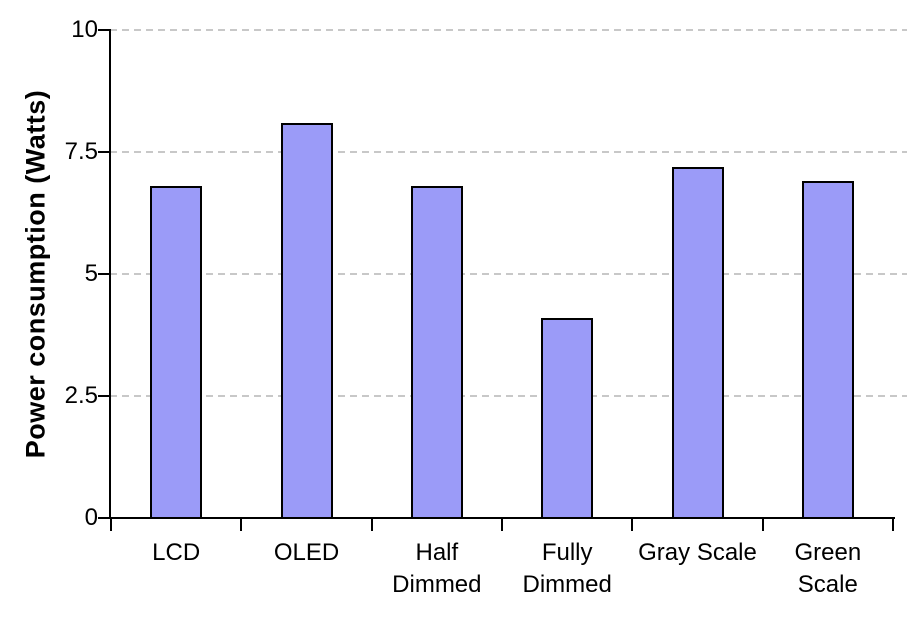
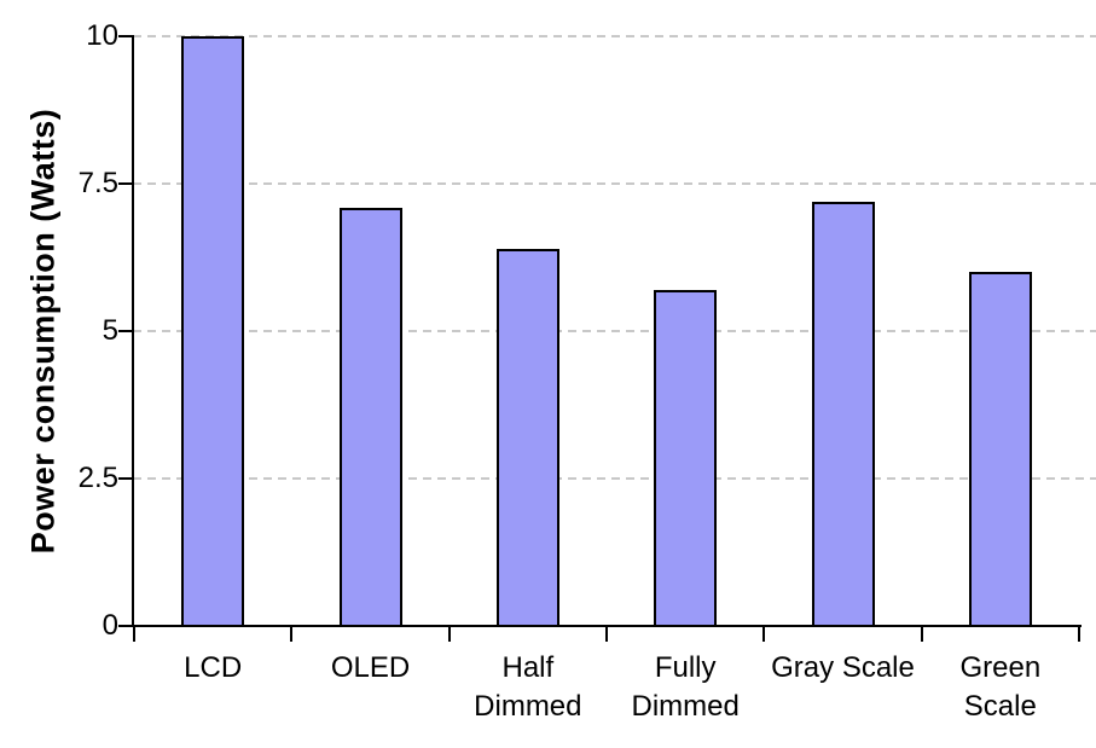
LCD: 6.8 -> 10.0
OLED: 8.1 -> 7.1
Half Dimmed: 6.8 -> 6.4
Fully Dimmed: 4.1 -> 5.7
Green Scale: 6.9 -> 6.0
